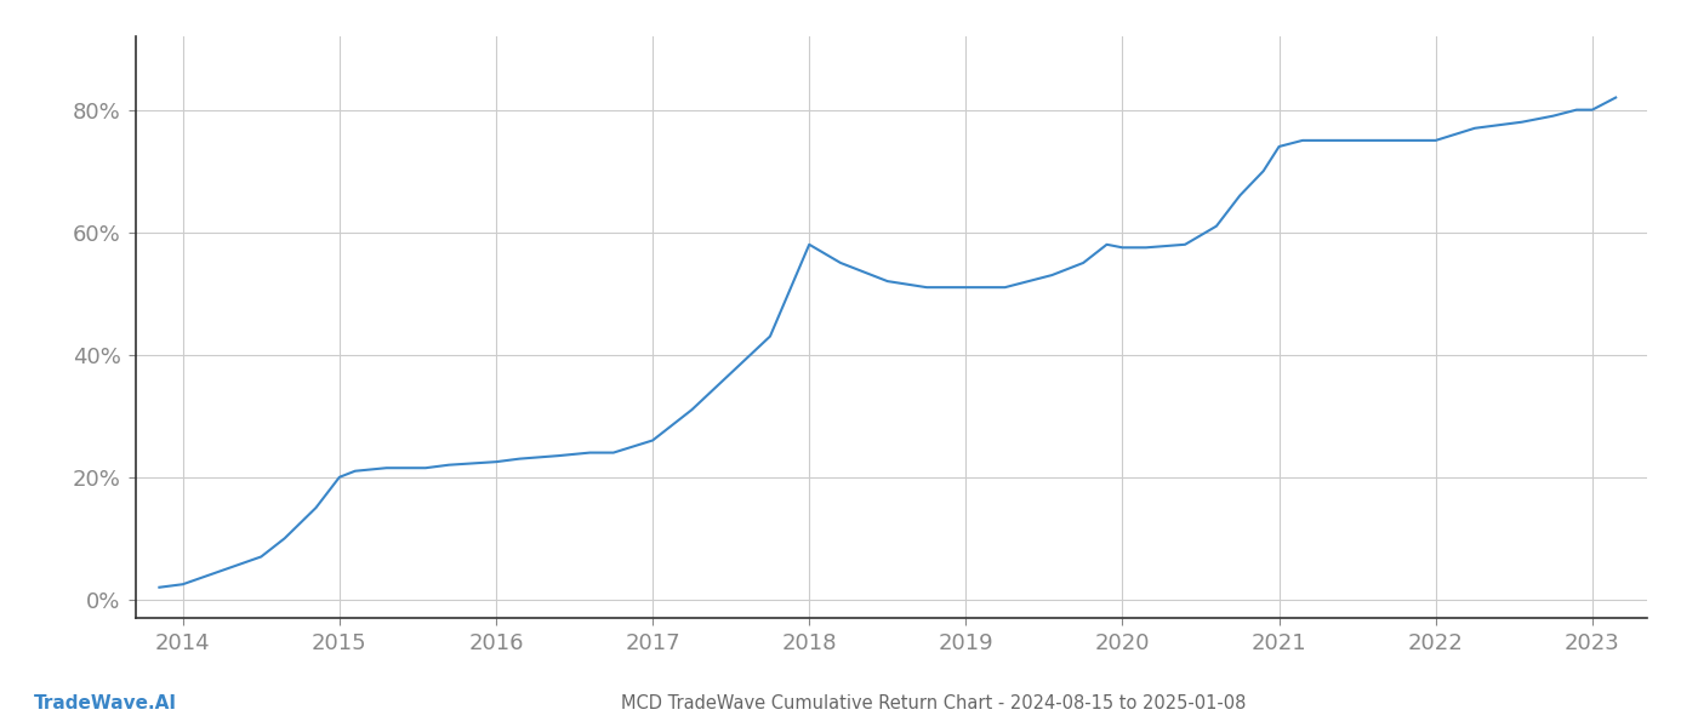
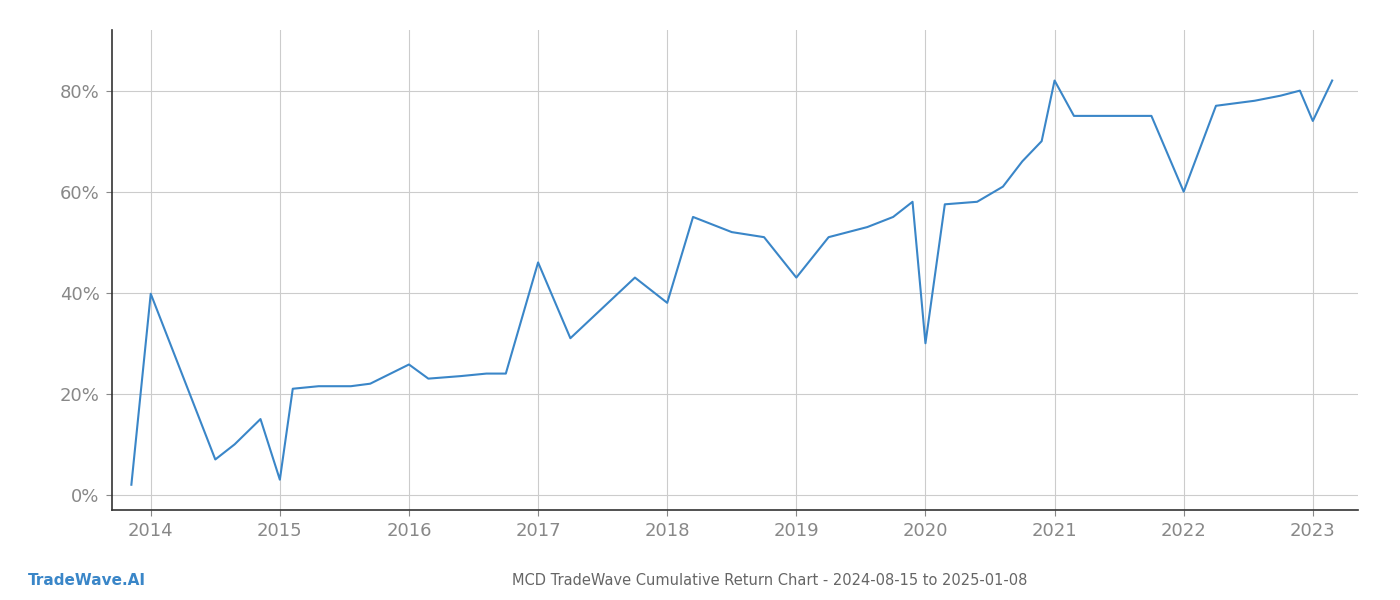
2014: 2.5% -> 39.8%
2015: 20.0% -> 3.0%
2016: 22.5% -> 25.8%
2017: 26.0% -> 46.0%
2018: 58.0% -> 38.0%
2019: 51.0% -> 43.0%
2020: 57.5% -> 30.0%
2021: 74.0% -> 82.0%
2022: 75.0% -> 60.0%
2023: 80.0% -> 74.0%
